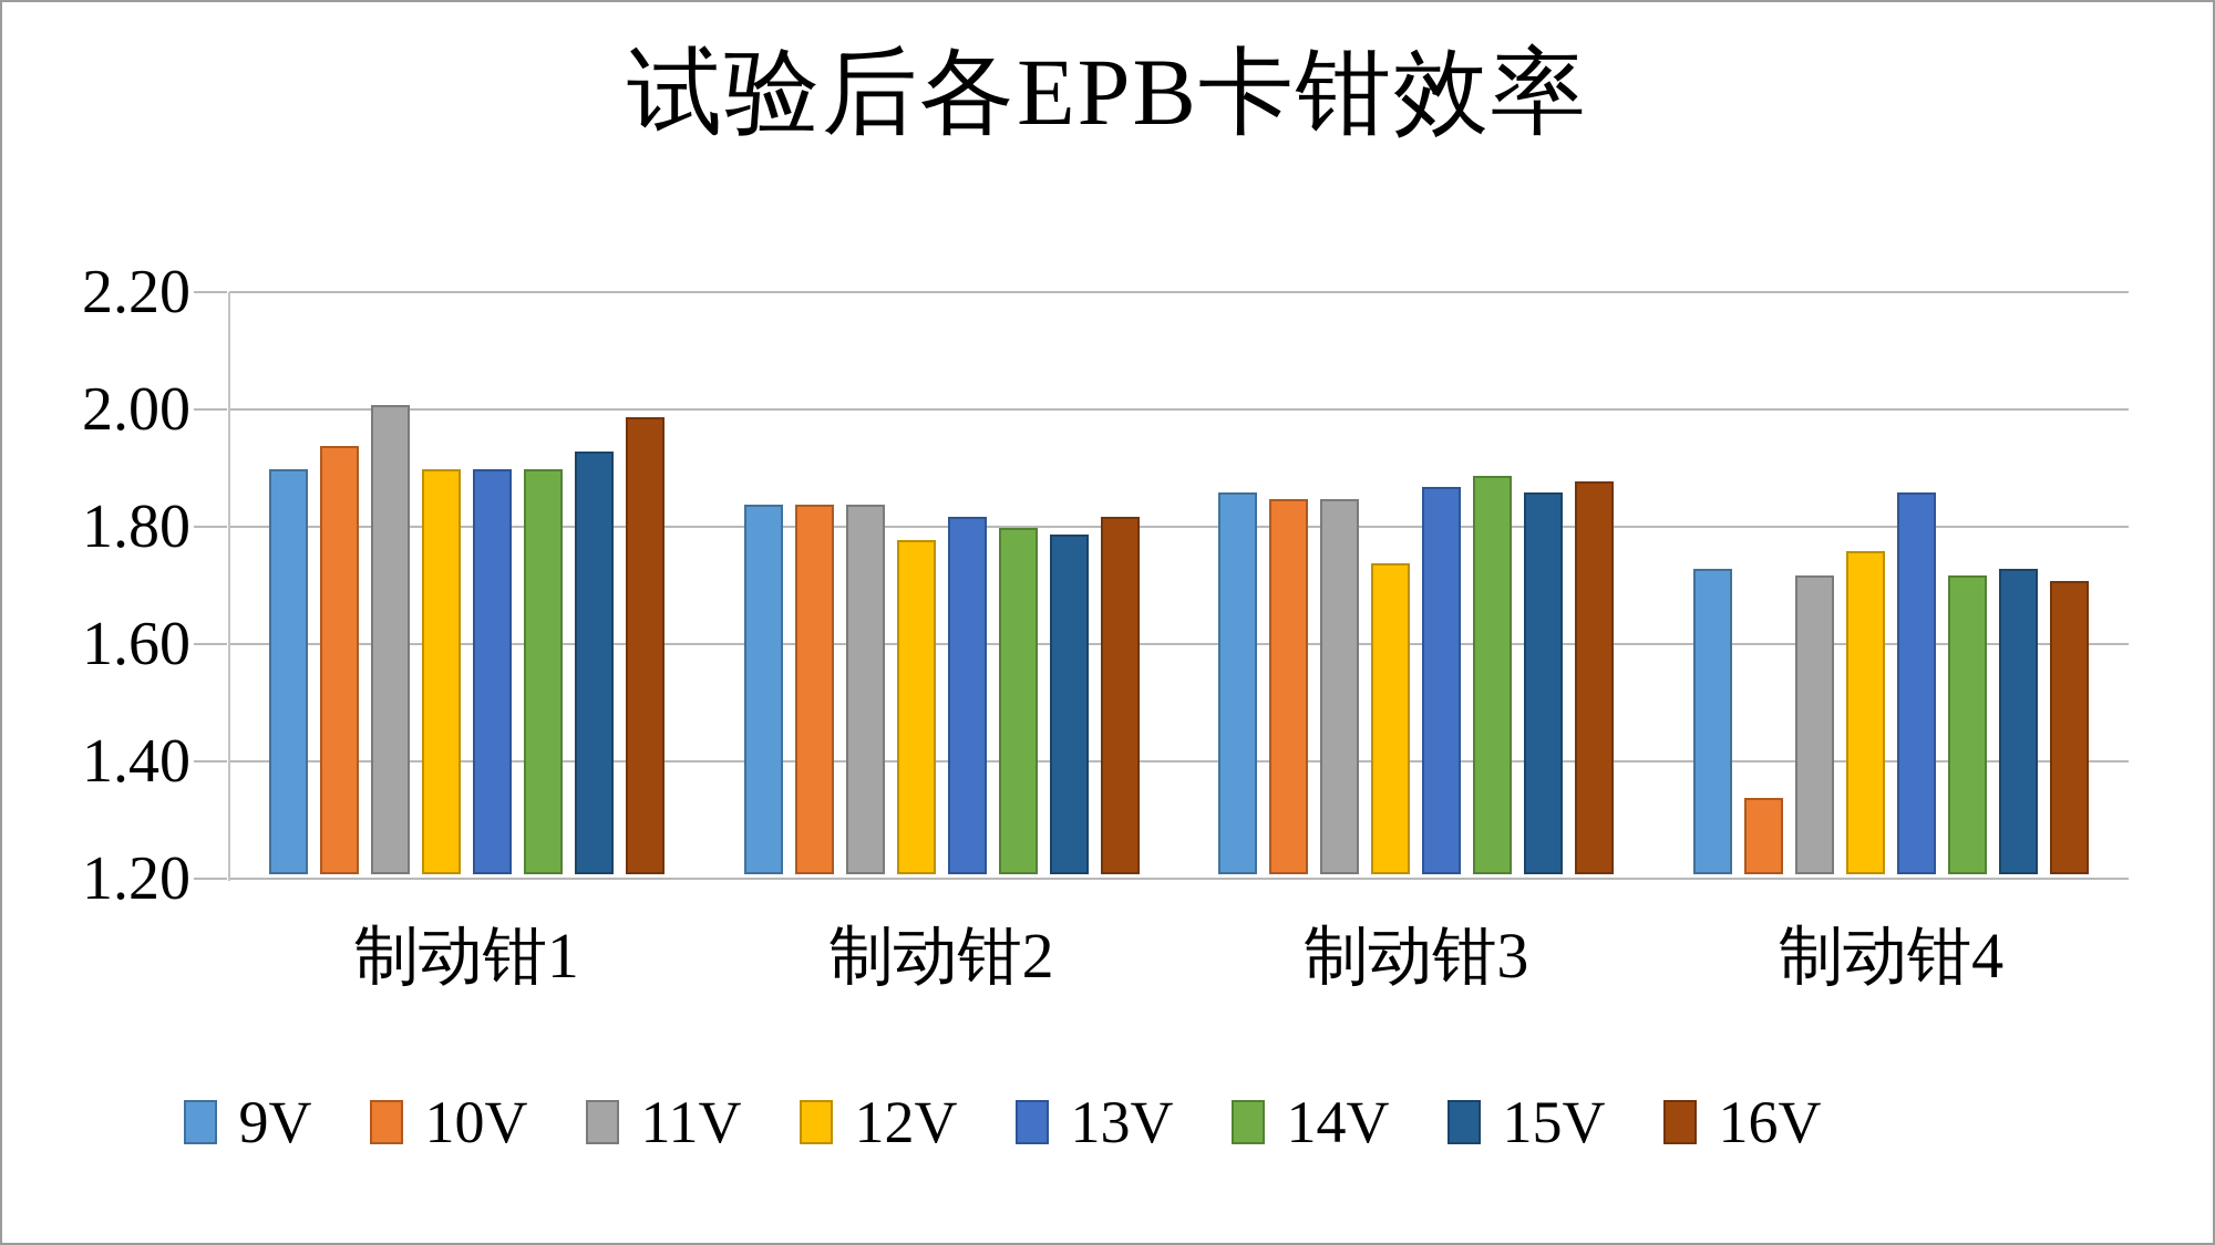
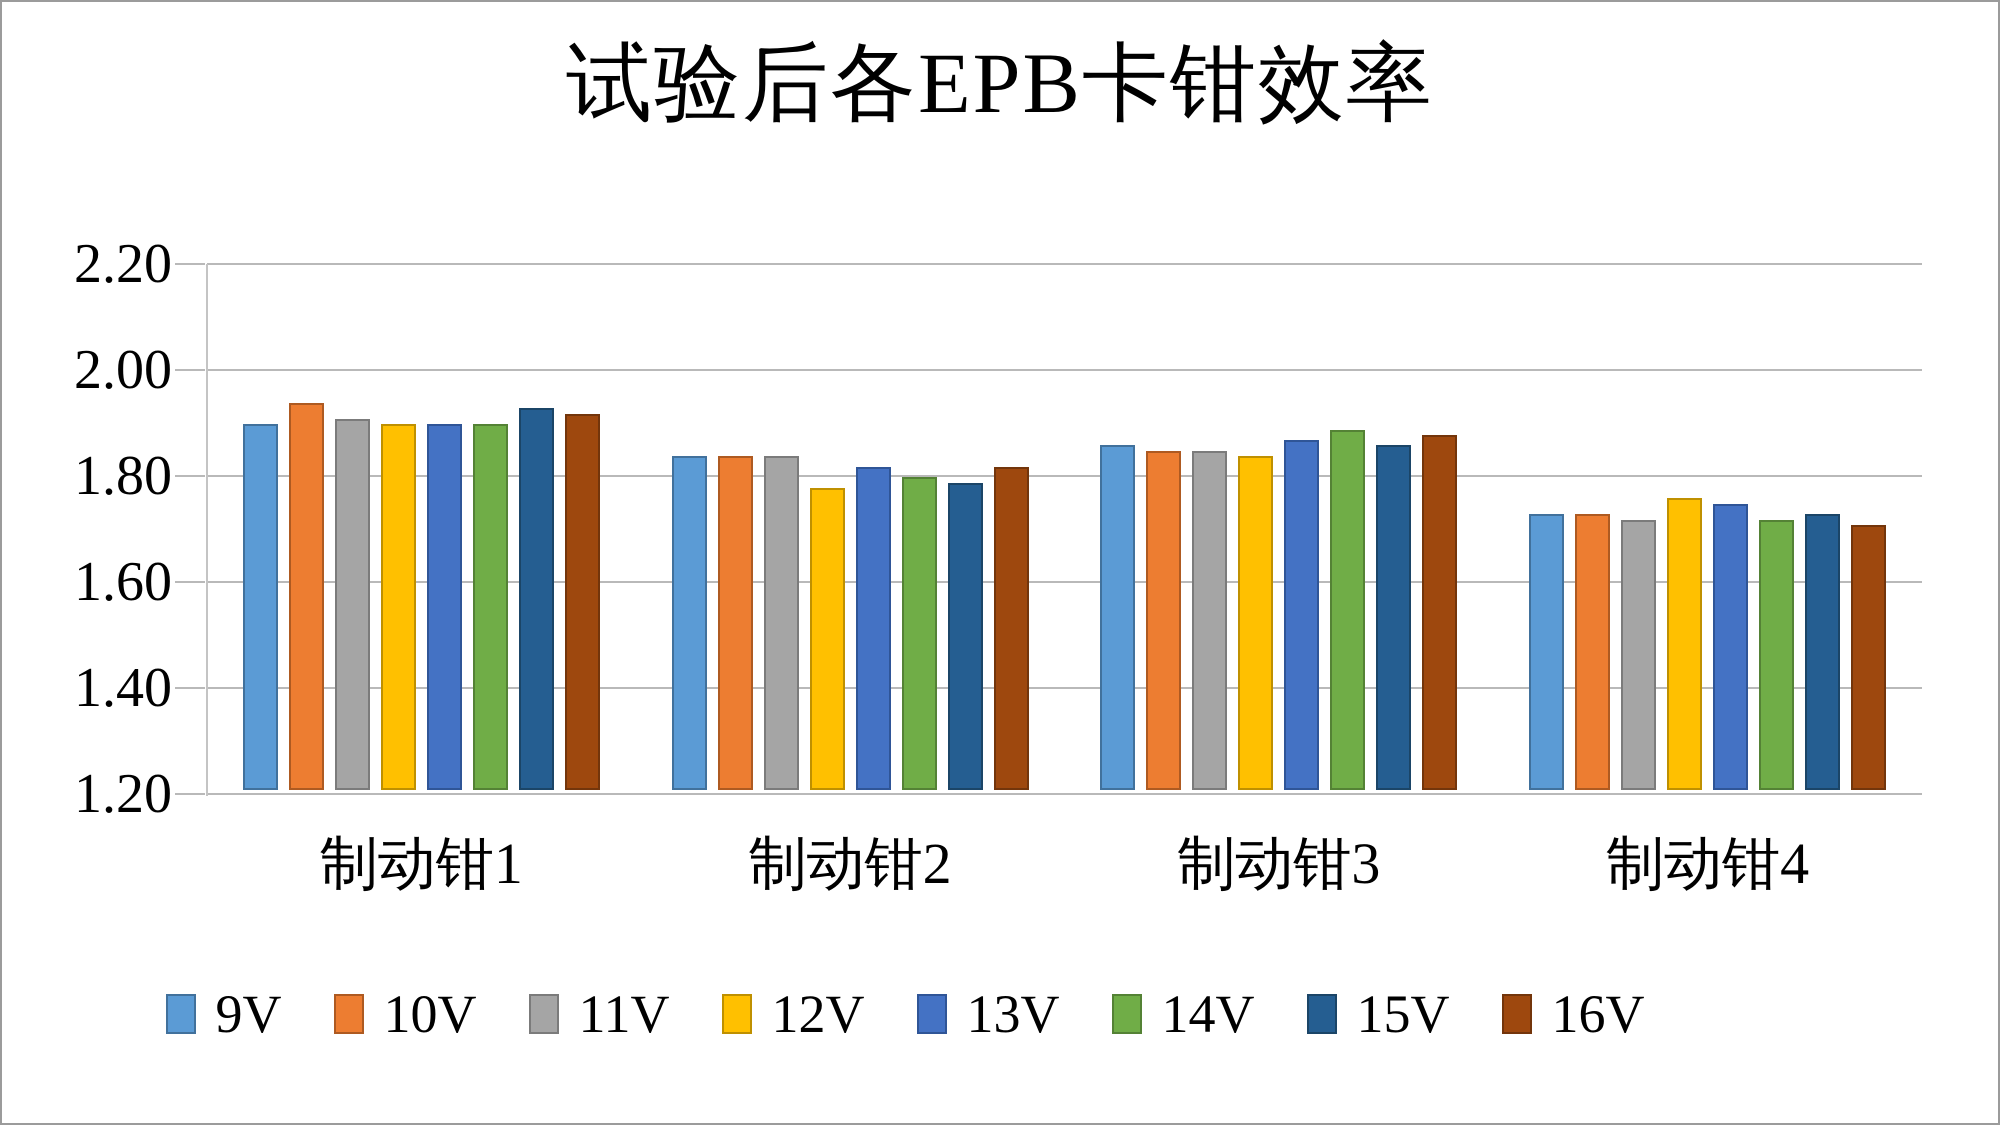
11V/制动钳1: 2.00 -> 1.90
16V/制动钳1: 1.98 -> 1.91
12V/制动钳3: 1.73 -> 1.83
10V/制动钳4: 1.33 -> 1.72
13V/制动钳4: 1.85 -> 1.74
